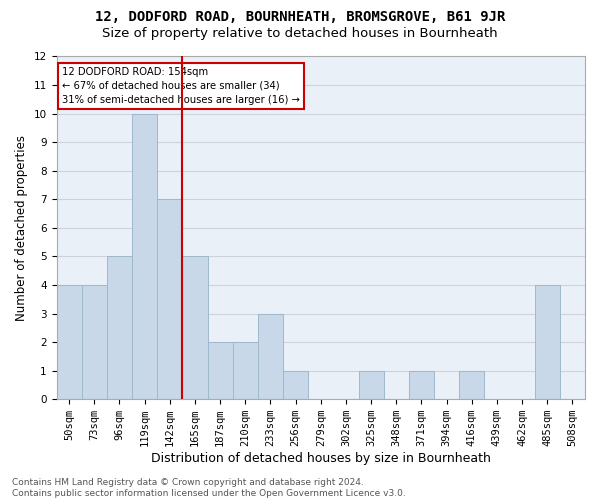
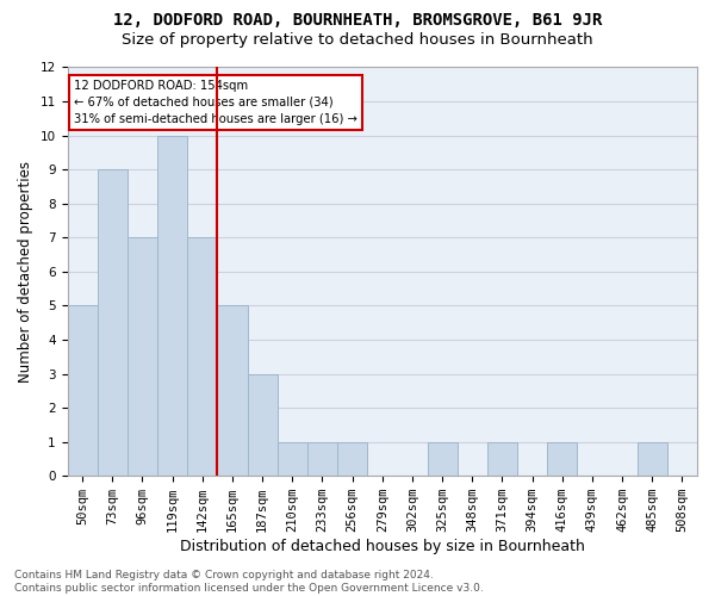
50sqm: 4 -> 5
73sqm: 4 -> 9
96sqm: 5 -> 7
187sqm: 2 -> 3
210sqm: 2 -> 1
233sqm: 3 -> 1
485sqm: 4 -> 1
